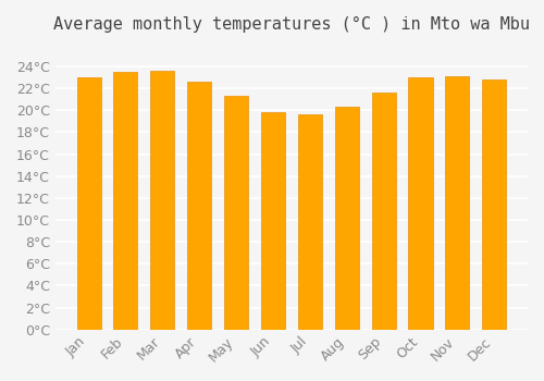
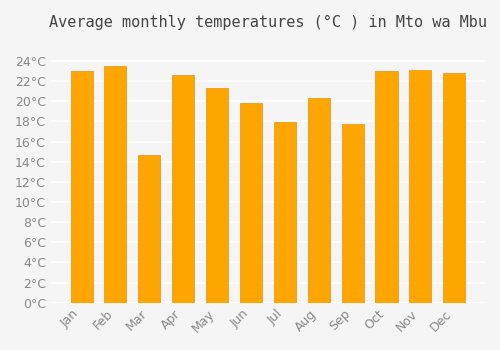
Mar: 23.6°C -> 14.7°C
Jul: 19.6°C -> 17.9°C
Sep: 21.6°C -> 17.7°C
